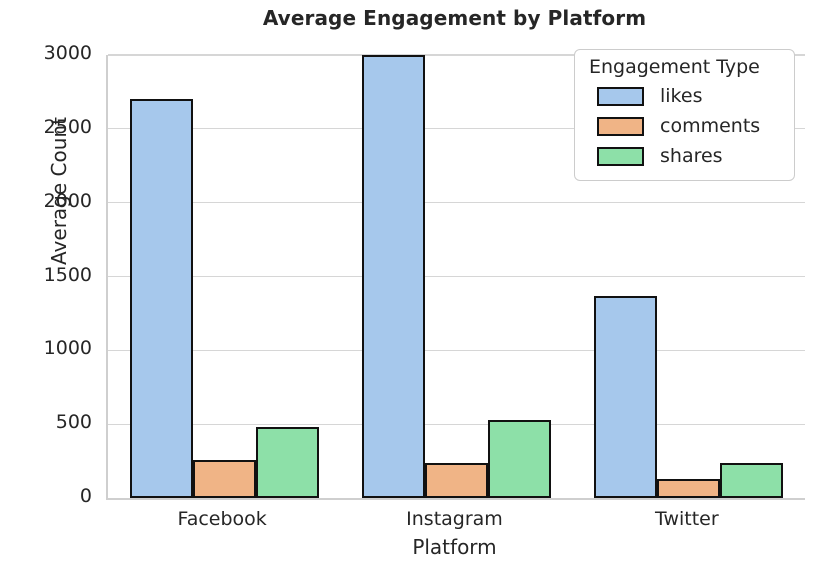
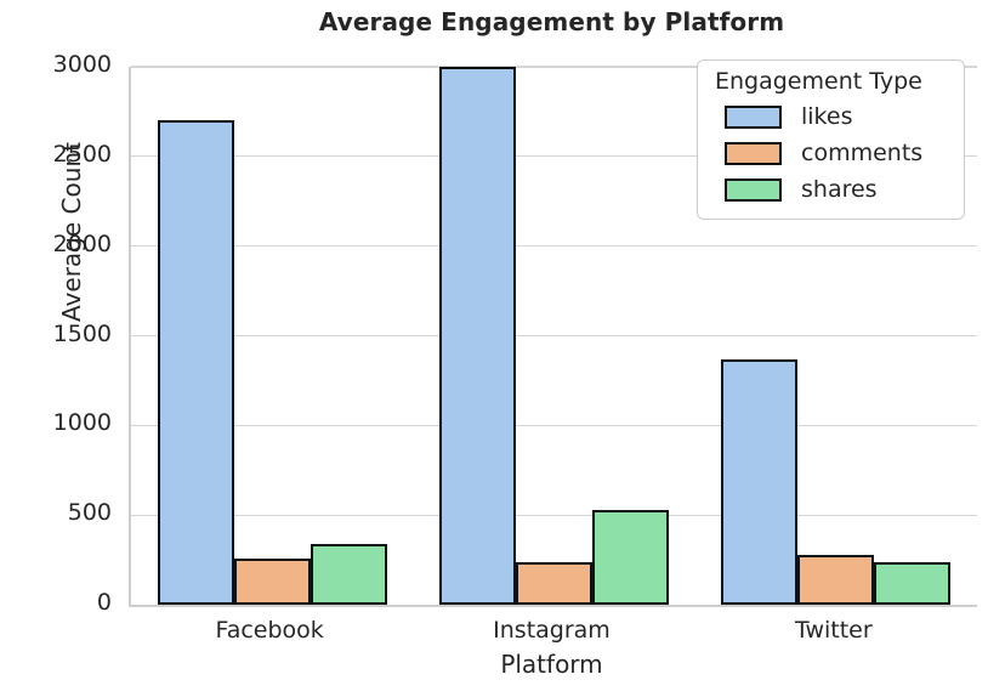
shares/Facebook: 480 -> 340
comments/Twitter: 130 -> 280
